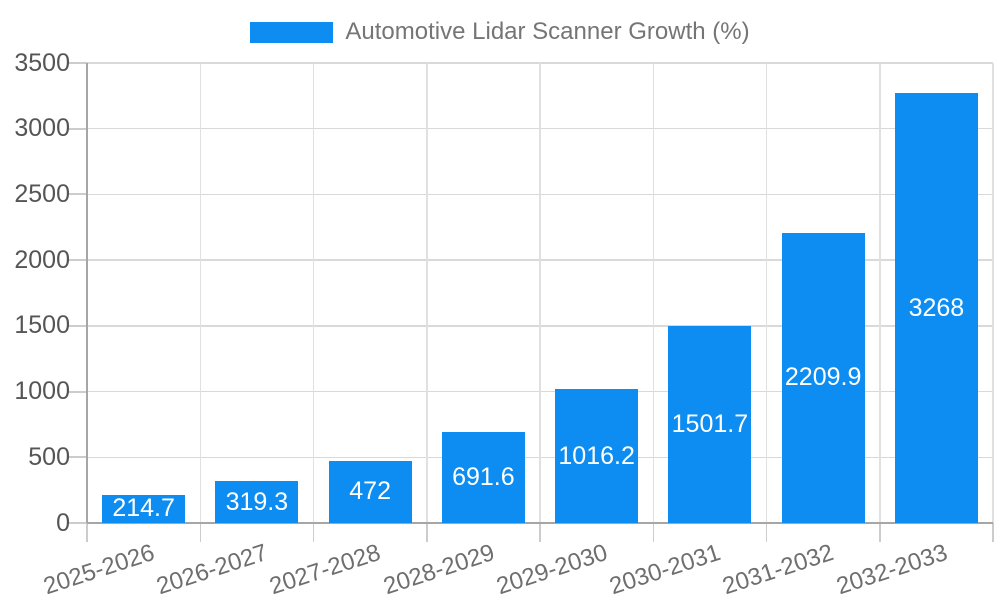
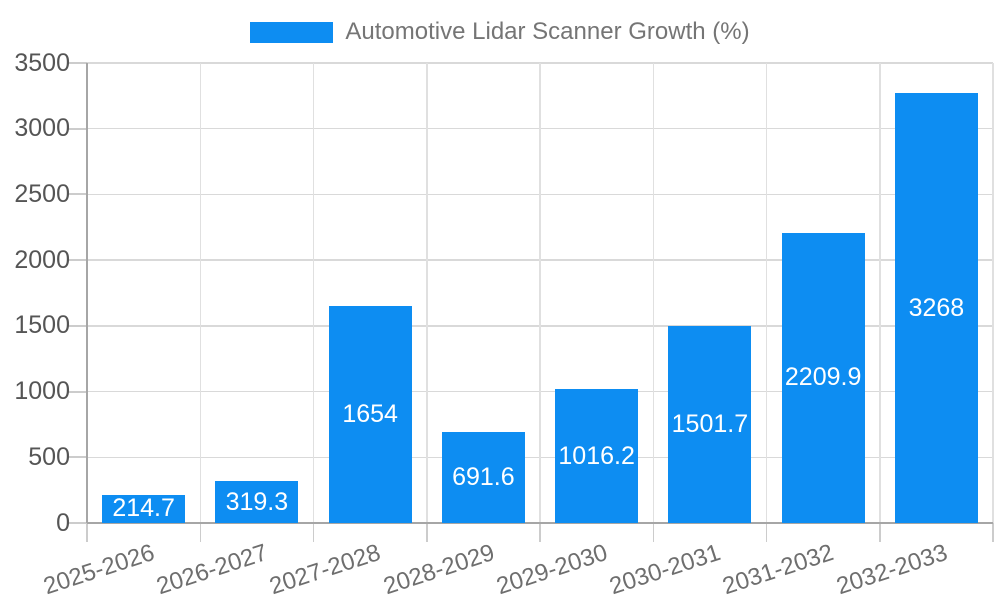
2027-2028: 472 -> 1654
